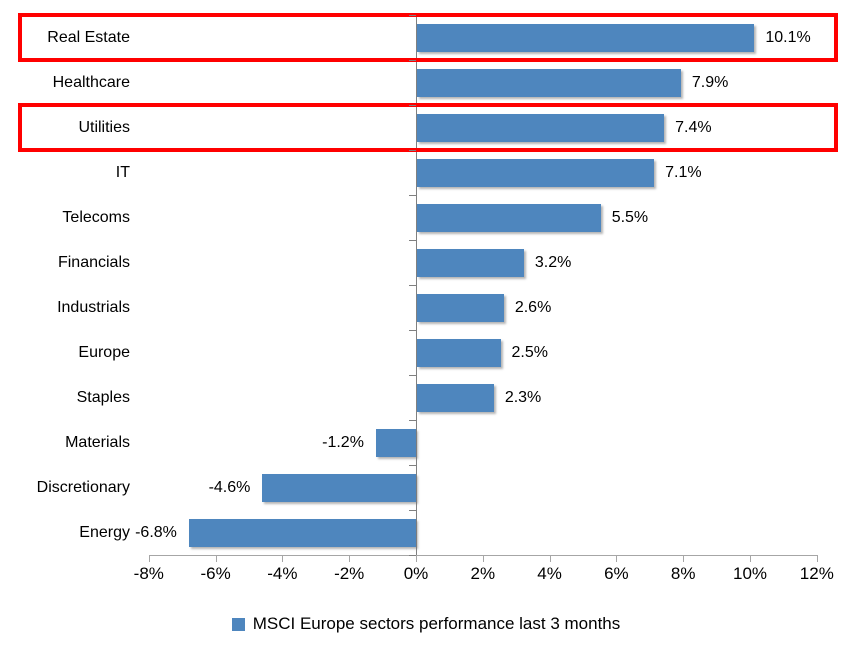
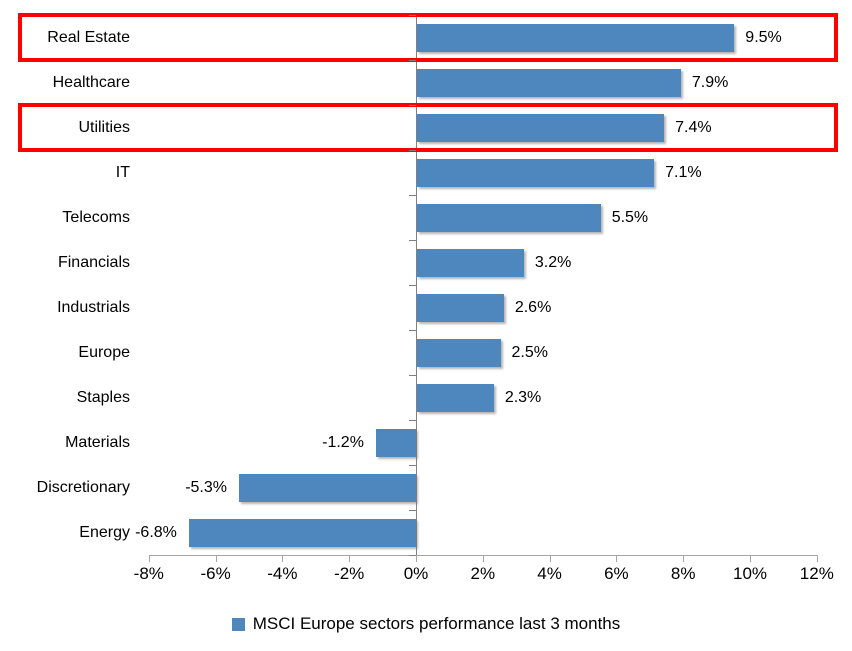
Real Estate: 10.1% -> 9.5%
Discretionary: -4.6% -> -5.3%
